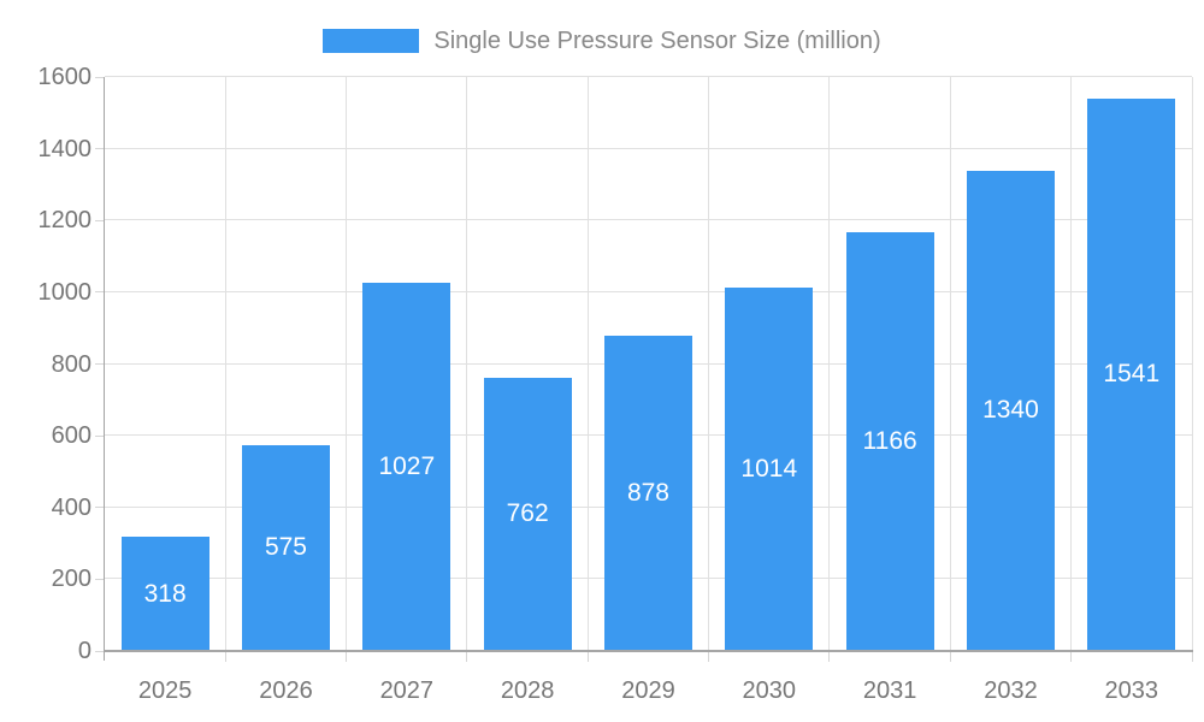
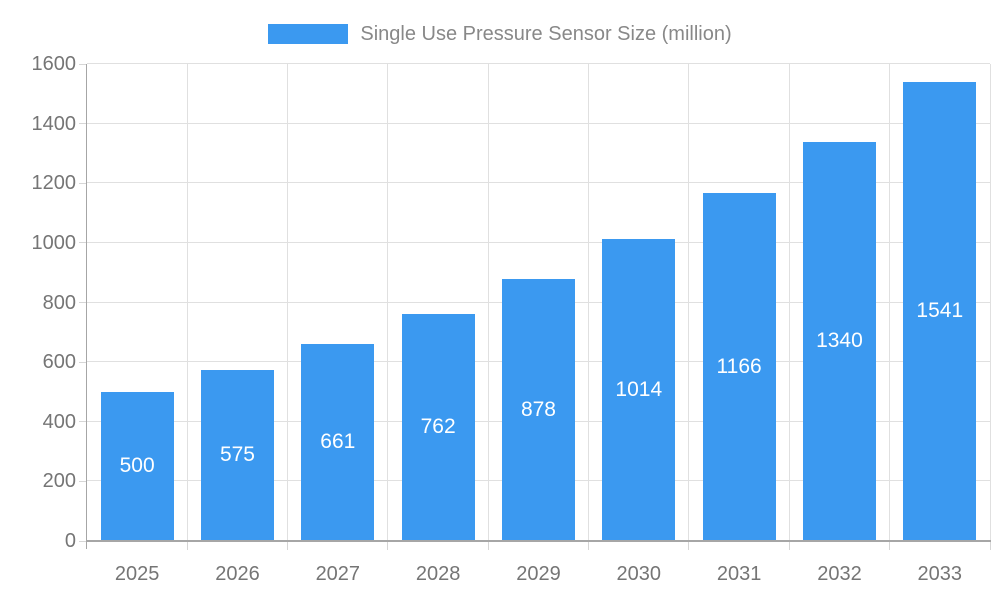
2025: 318 -> 500
2027: 1027 -> 661
